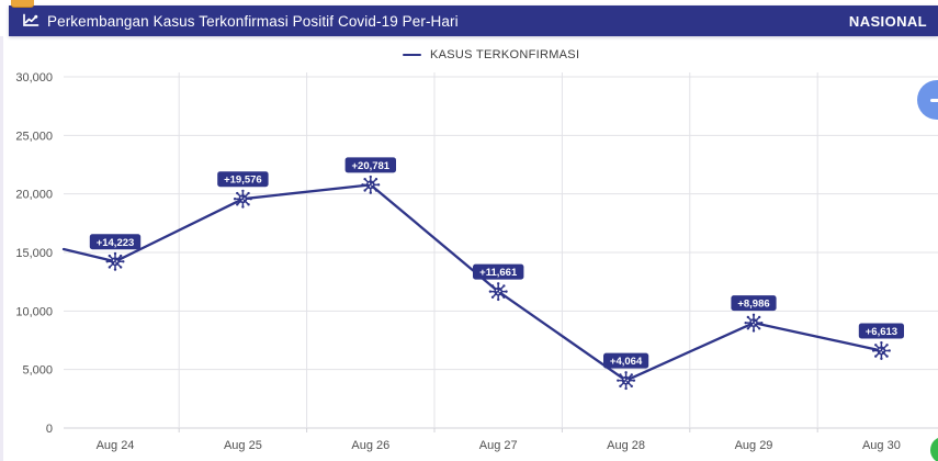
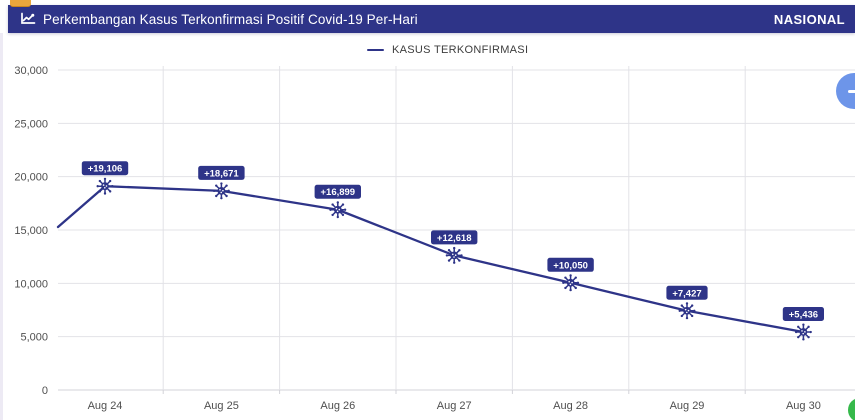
Aug 24: +14,223 -> +19,106
Aug 25: +19,576 -> +18,671
Aug 26: +20,781 -> +16,899
Aug 27: +11,661 -> +12,618
Aug 28: +4,064 -> +10,050
Aug 29: +8,986 -> +7,427
Aug 30: +6,613 -> +5,436
